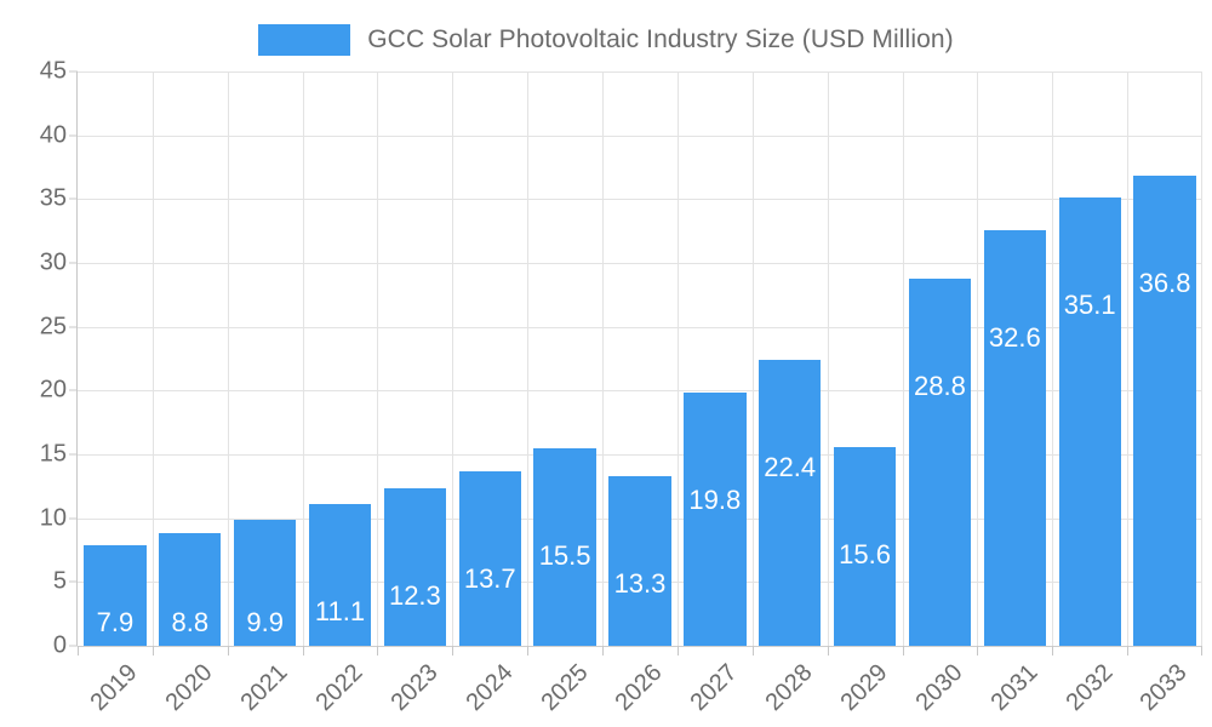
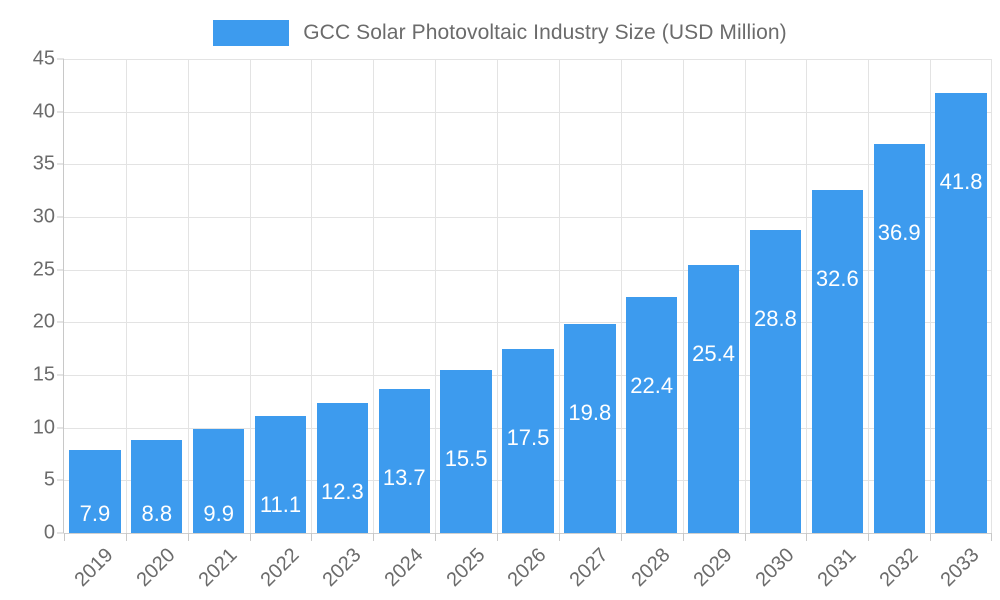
2026: 13.3 -> 17.5
2029: 15.6 -> 25.4
2032: 35.1 -> 36.9
2033: 36.8 -> 41.8
